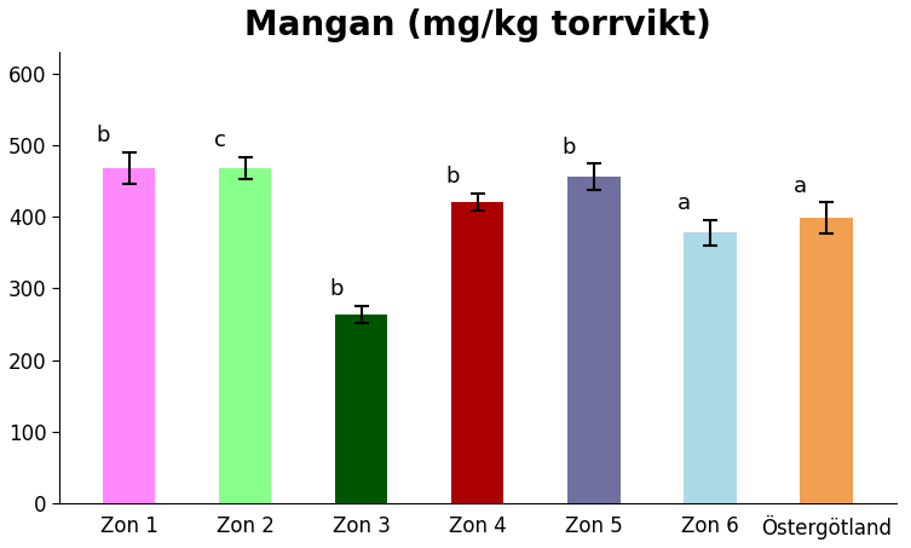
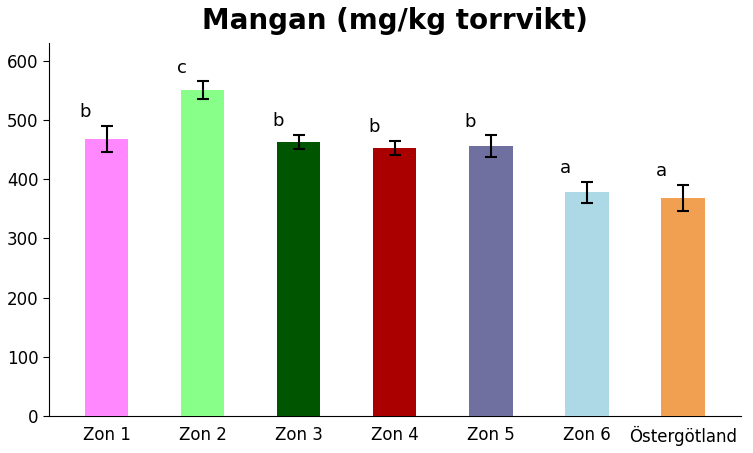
Zon 2: 468 -> 550
Zon 3: 264 -> 463
Zon 4: 420 -> 452
Östergötland: 398 -> 368
